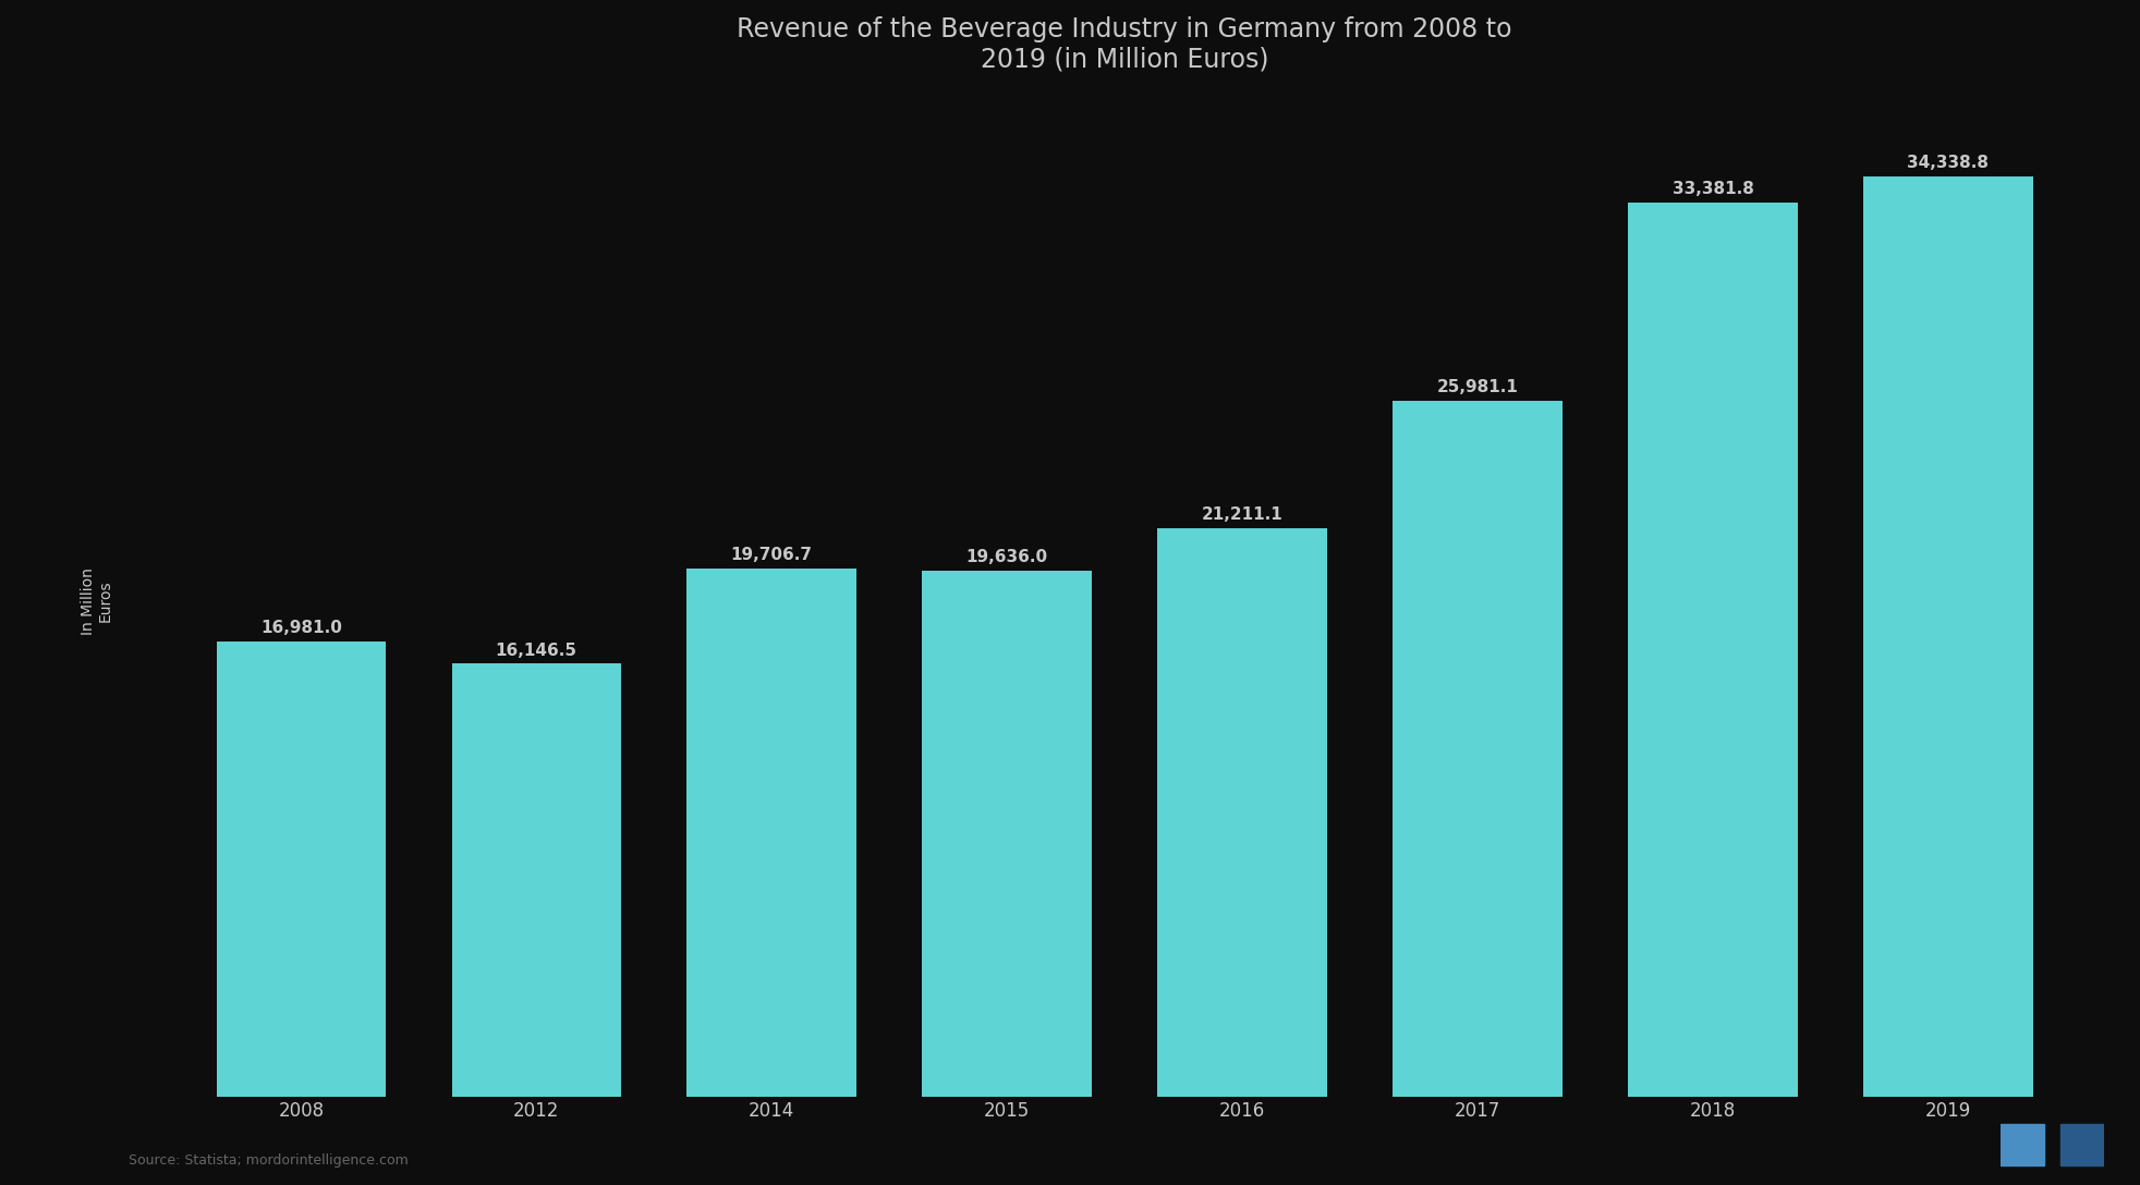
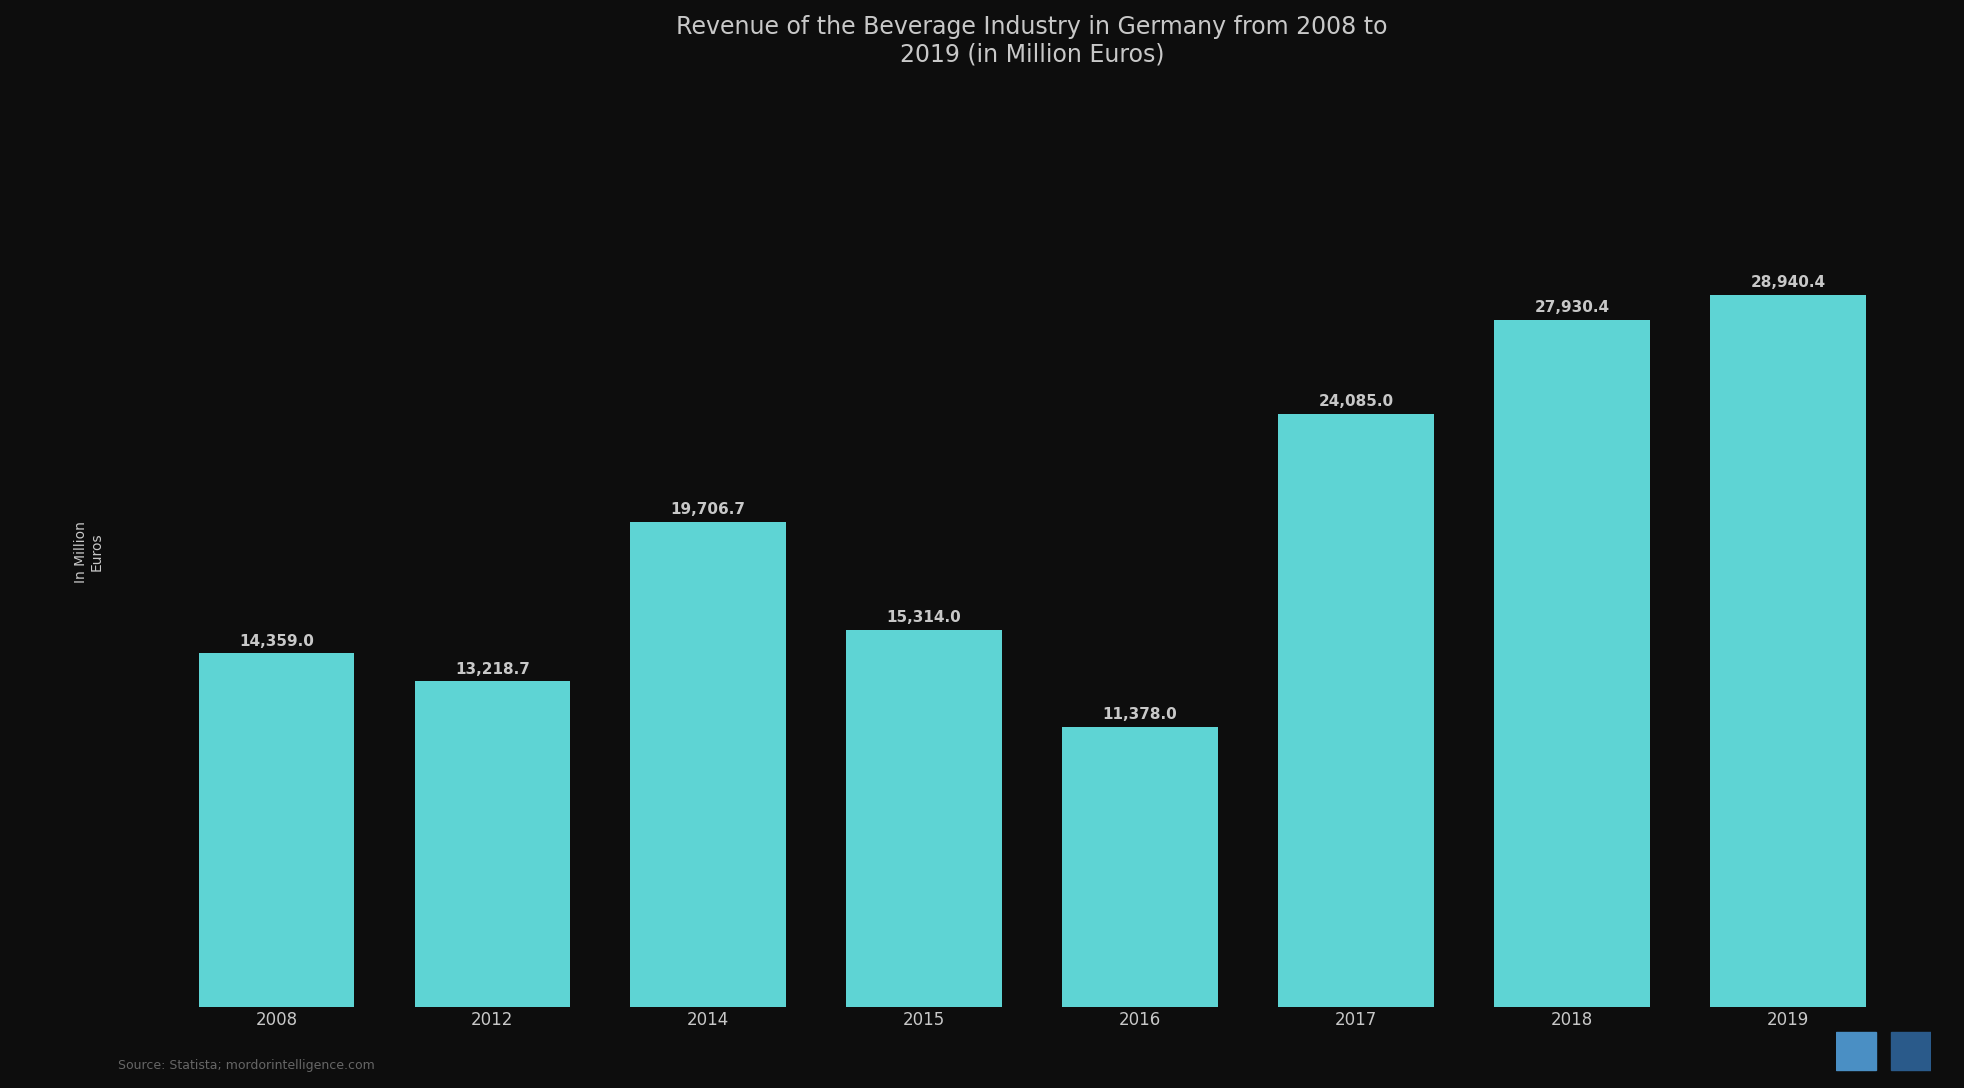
2008: 16,981.0 -> 14,359.0
2012: 16,146.5 -> 13,218.7
2015: 19,636.0 -> 15,314.0
2016: 21,211.1 -> 11,378.0
2017: 25,981.1 -> 24,085.0
2018: 33,381.8 -> 27,930.4
2019: 34,338.8 -> 28,940.4
